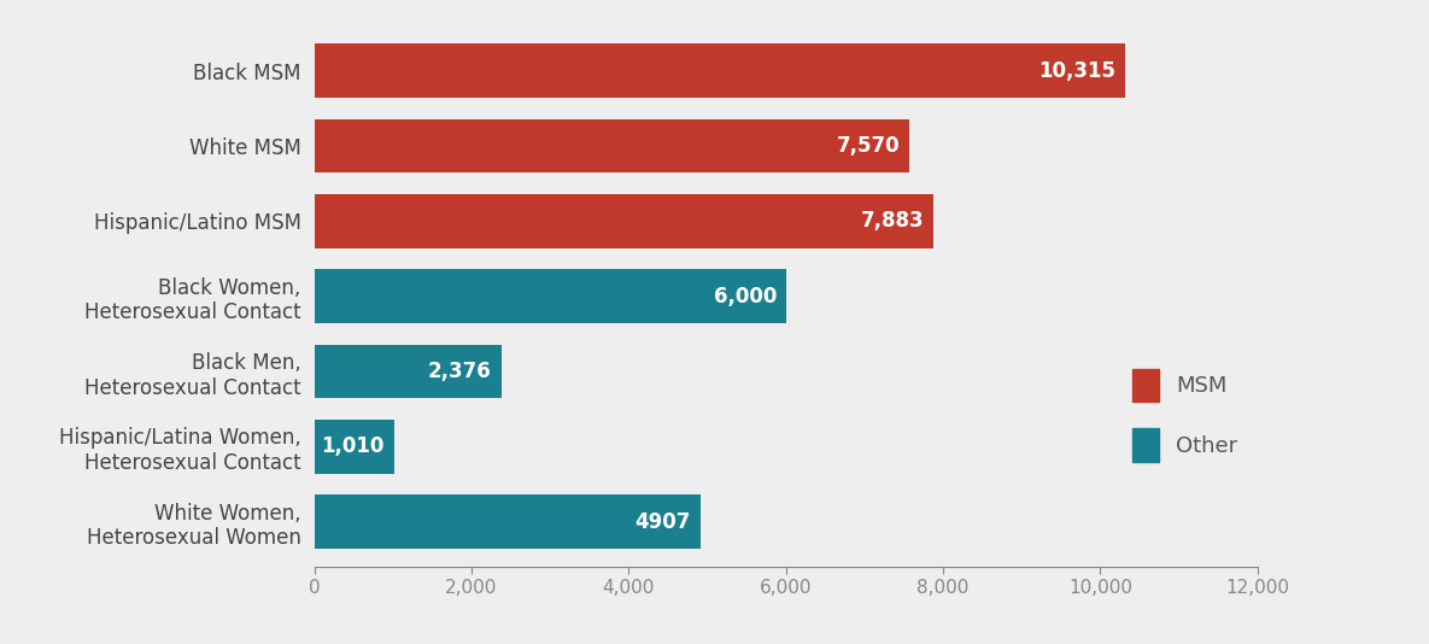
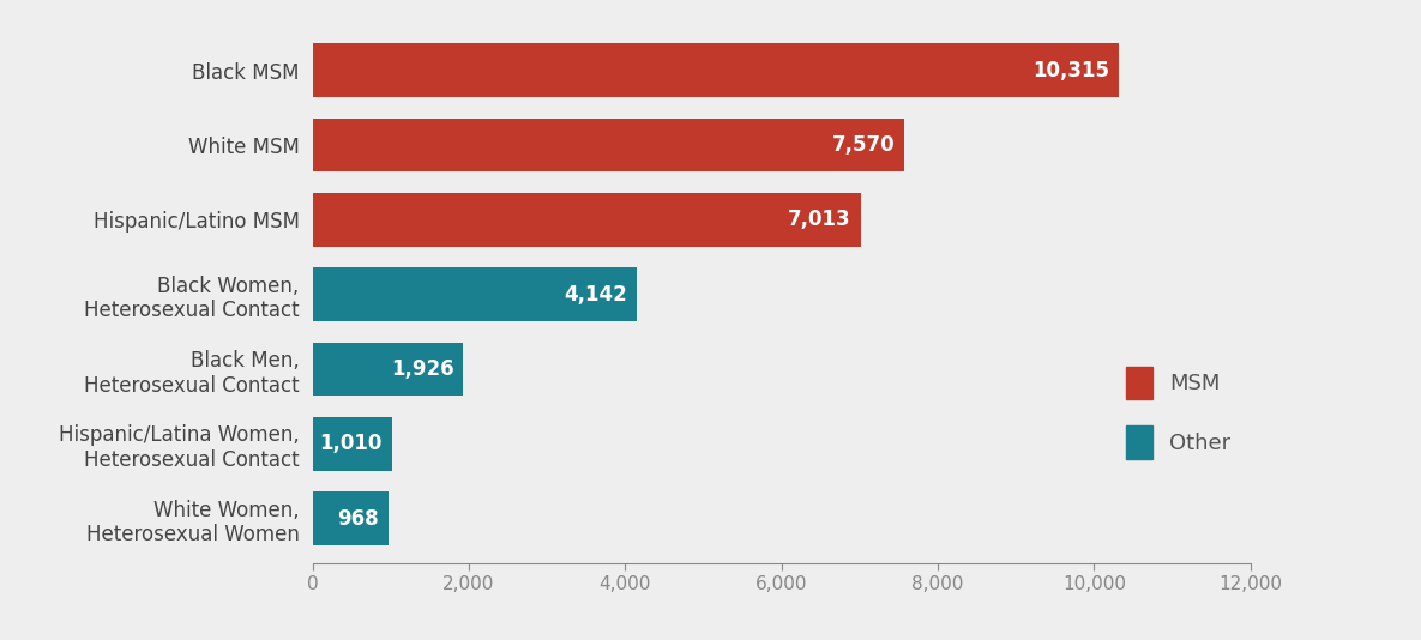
Hispanic/Latino MSM: 7,883 -> 7,013
Black Women, Heterosexual Contact: 6,000 -> 4,142
Black Men, Heterosexual Contact: 2,376 -> 1,926
White Women, Heterosexual Women: 4907 -> 968
